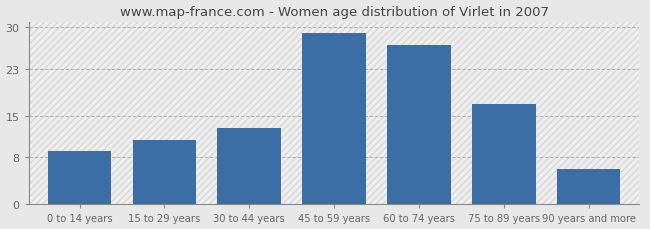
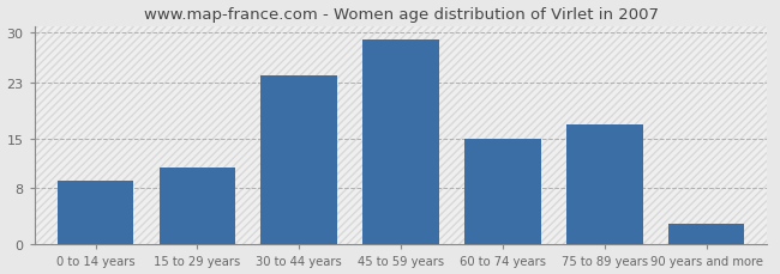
30 to 44 years: 13 -> 24
60 to 74 years: 27 -> 15
90 years and more: 6 -> 3
